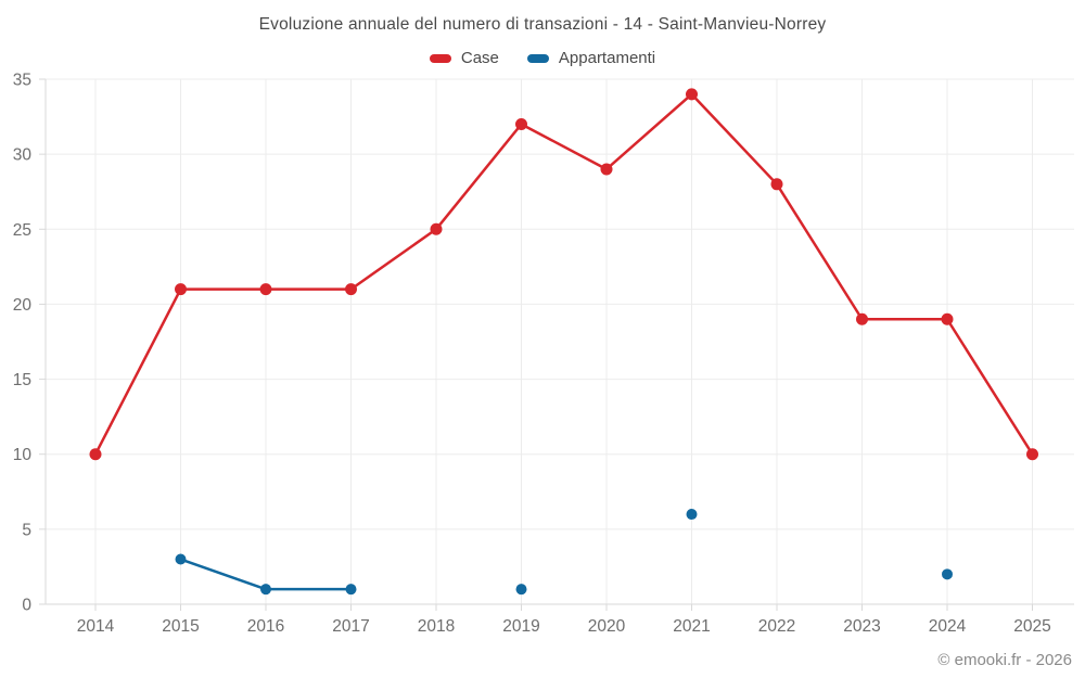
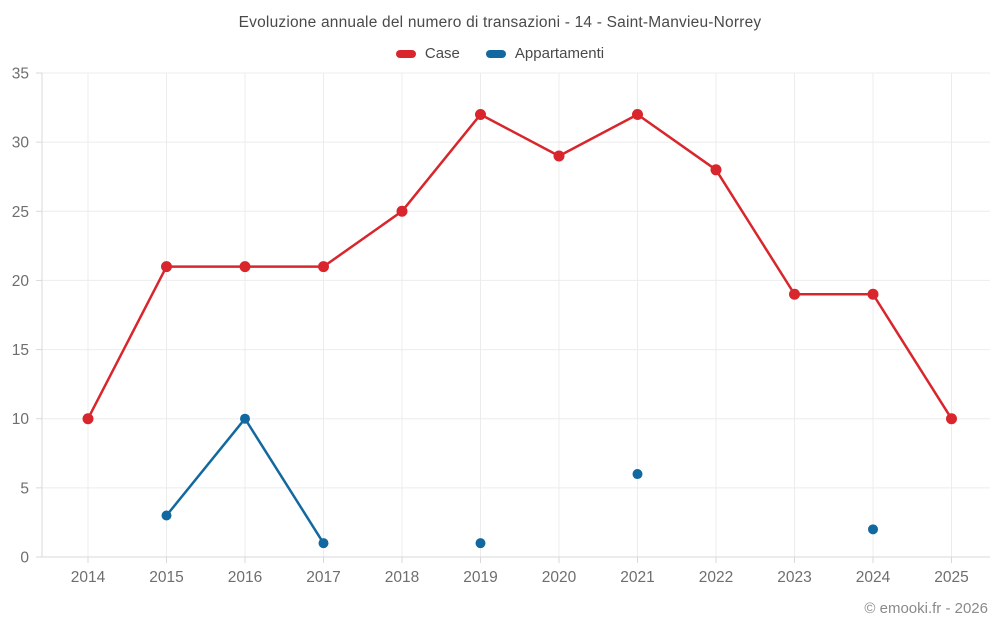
Appartamenti/2016: 1 -> 10
Case/2021: 34 -> 32
